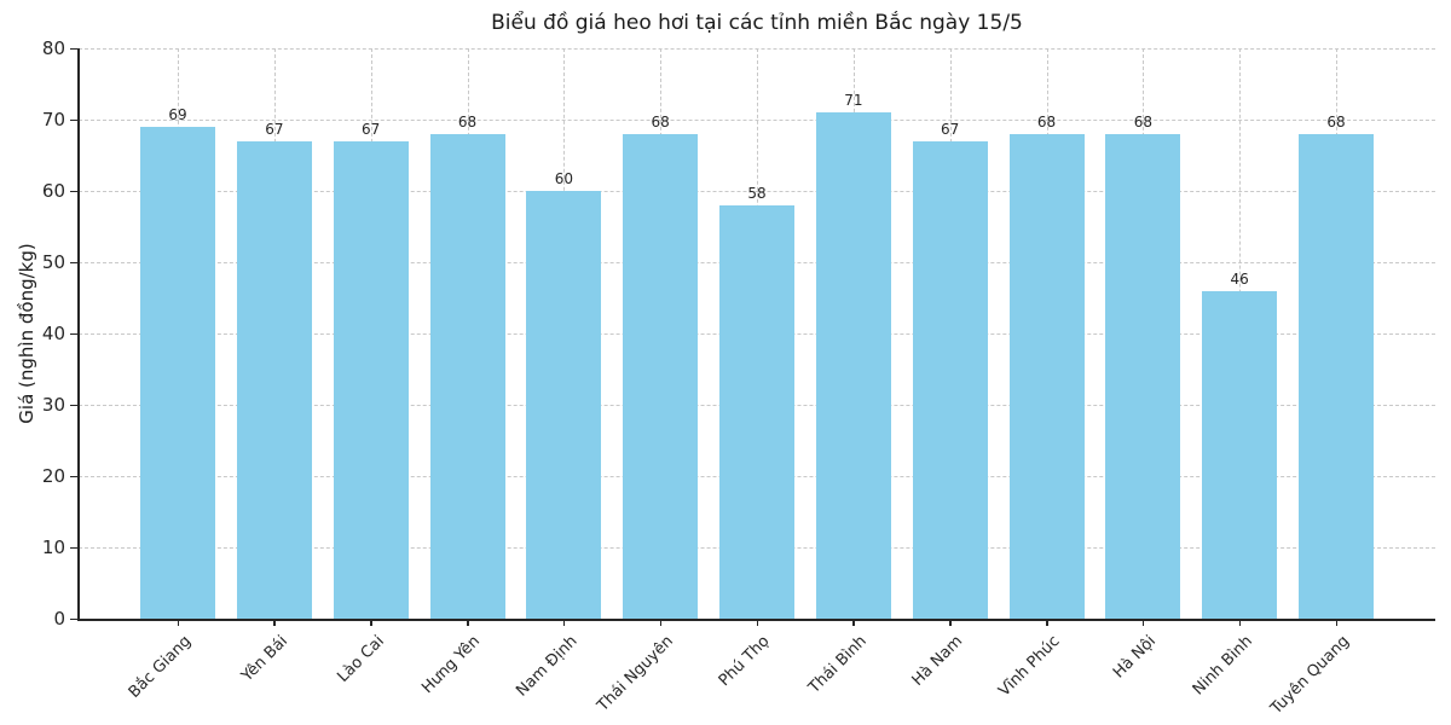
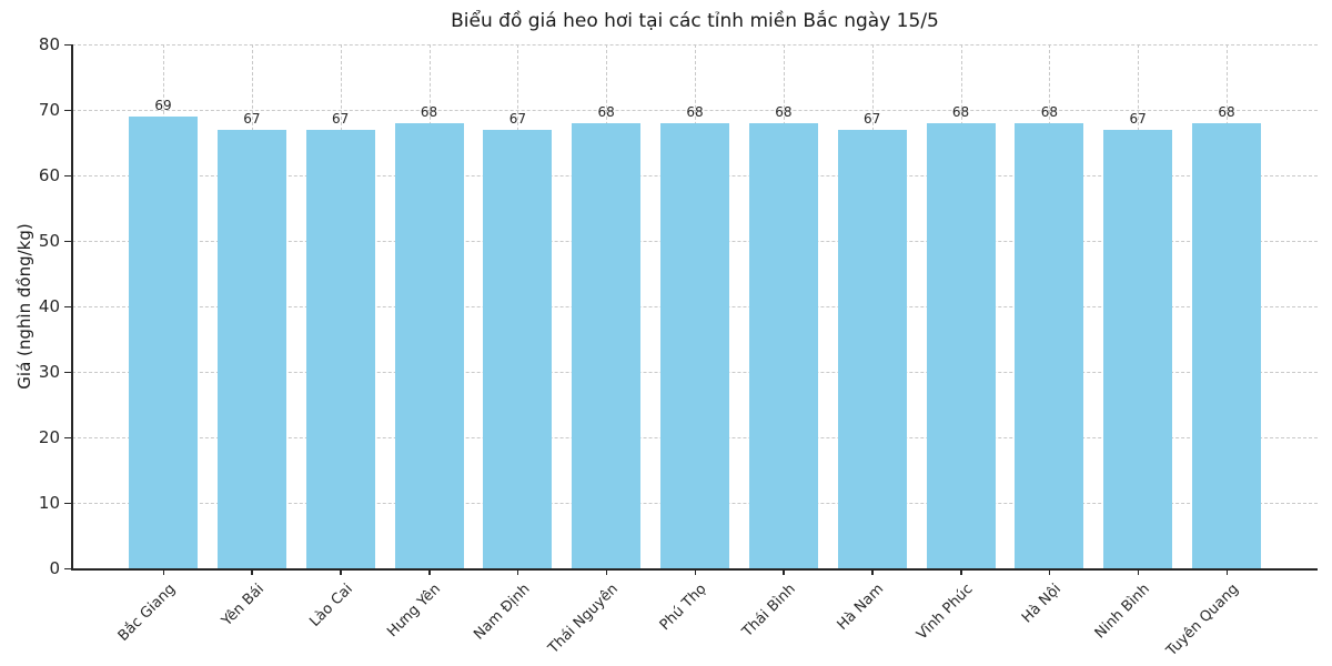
Nam Định: 60 -> 67
Phú Thọ: 58 -> 68
Thái Bình: 71 -> 68
Ninh Bình: 46 -> 67
